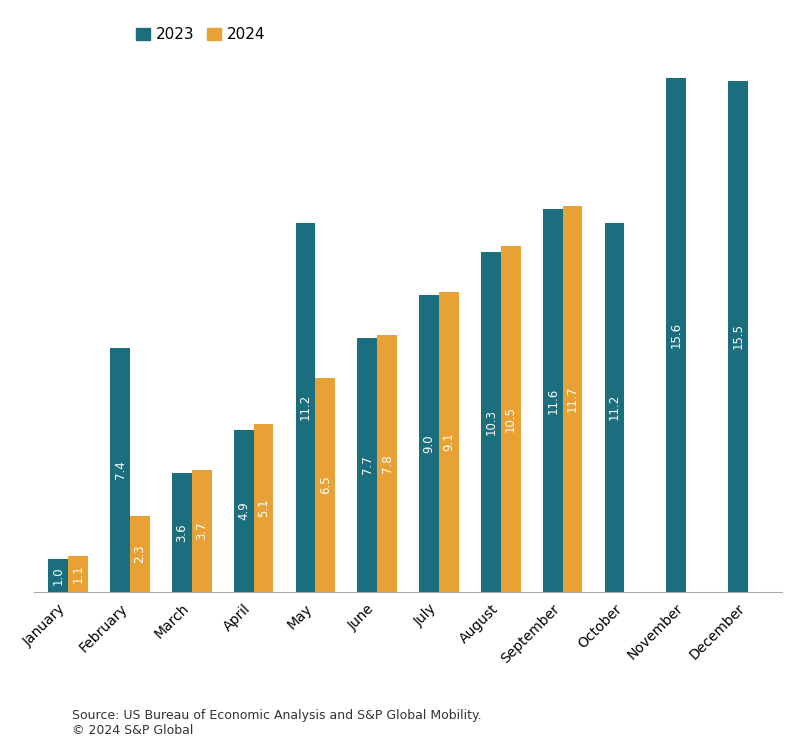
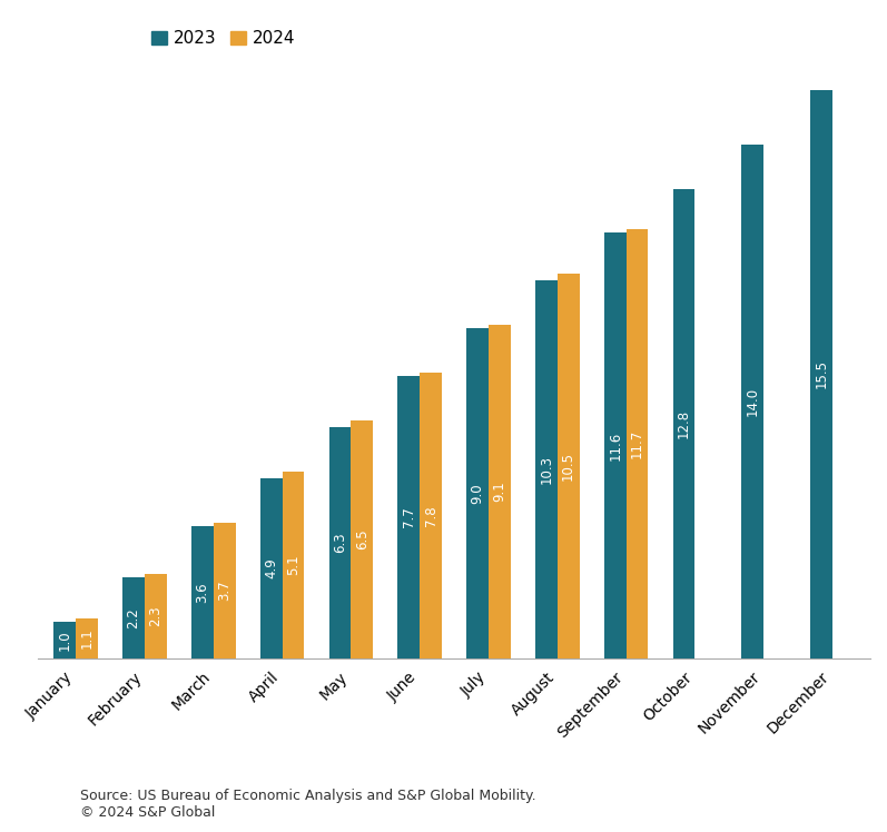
2023/February: 7.4 -> 2.2
2023/May: 11.2 -> 6.3
2023/October: 11.2 -> 12.8
2023/November: 15.6 -> 14.0
